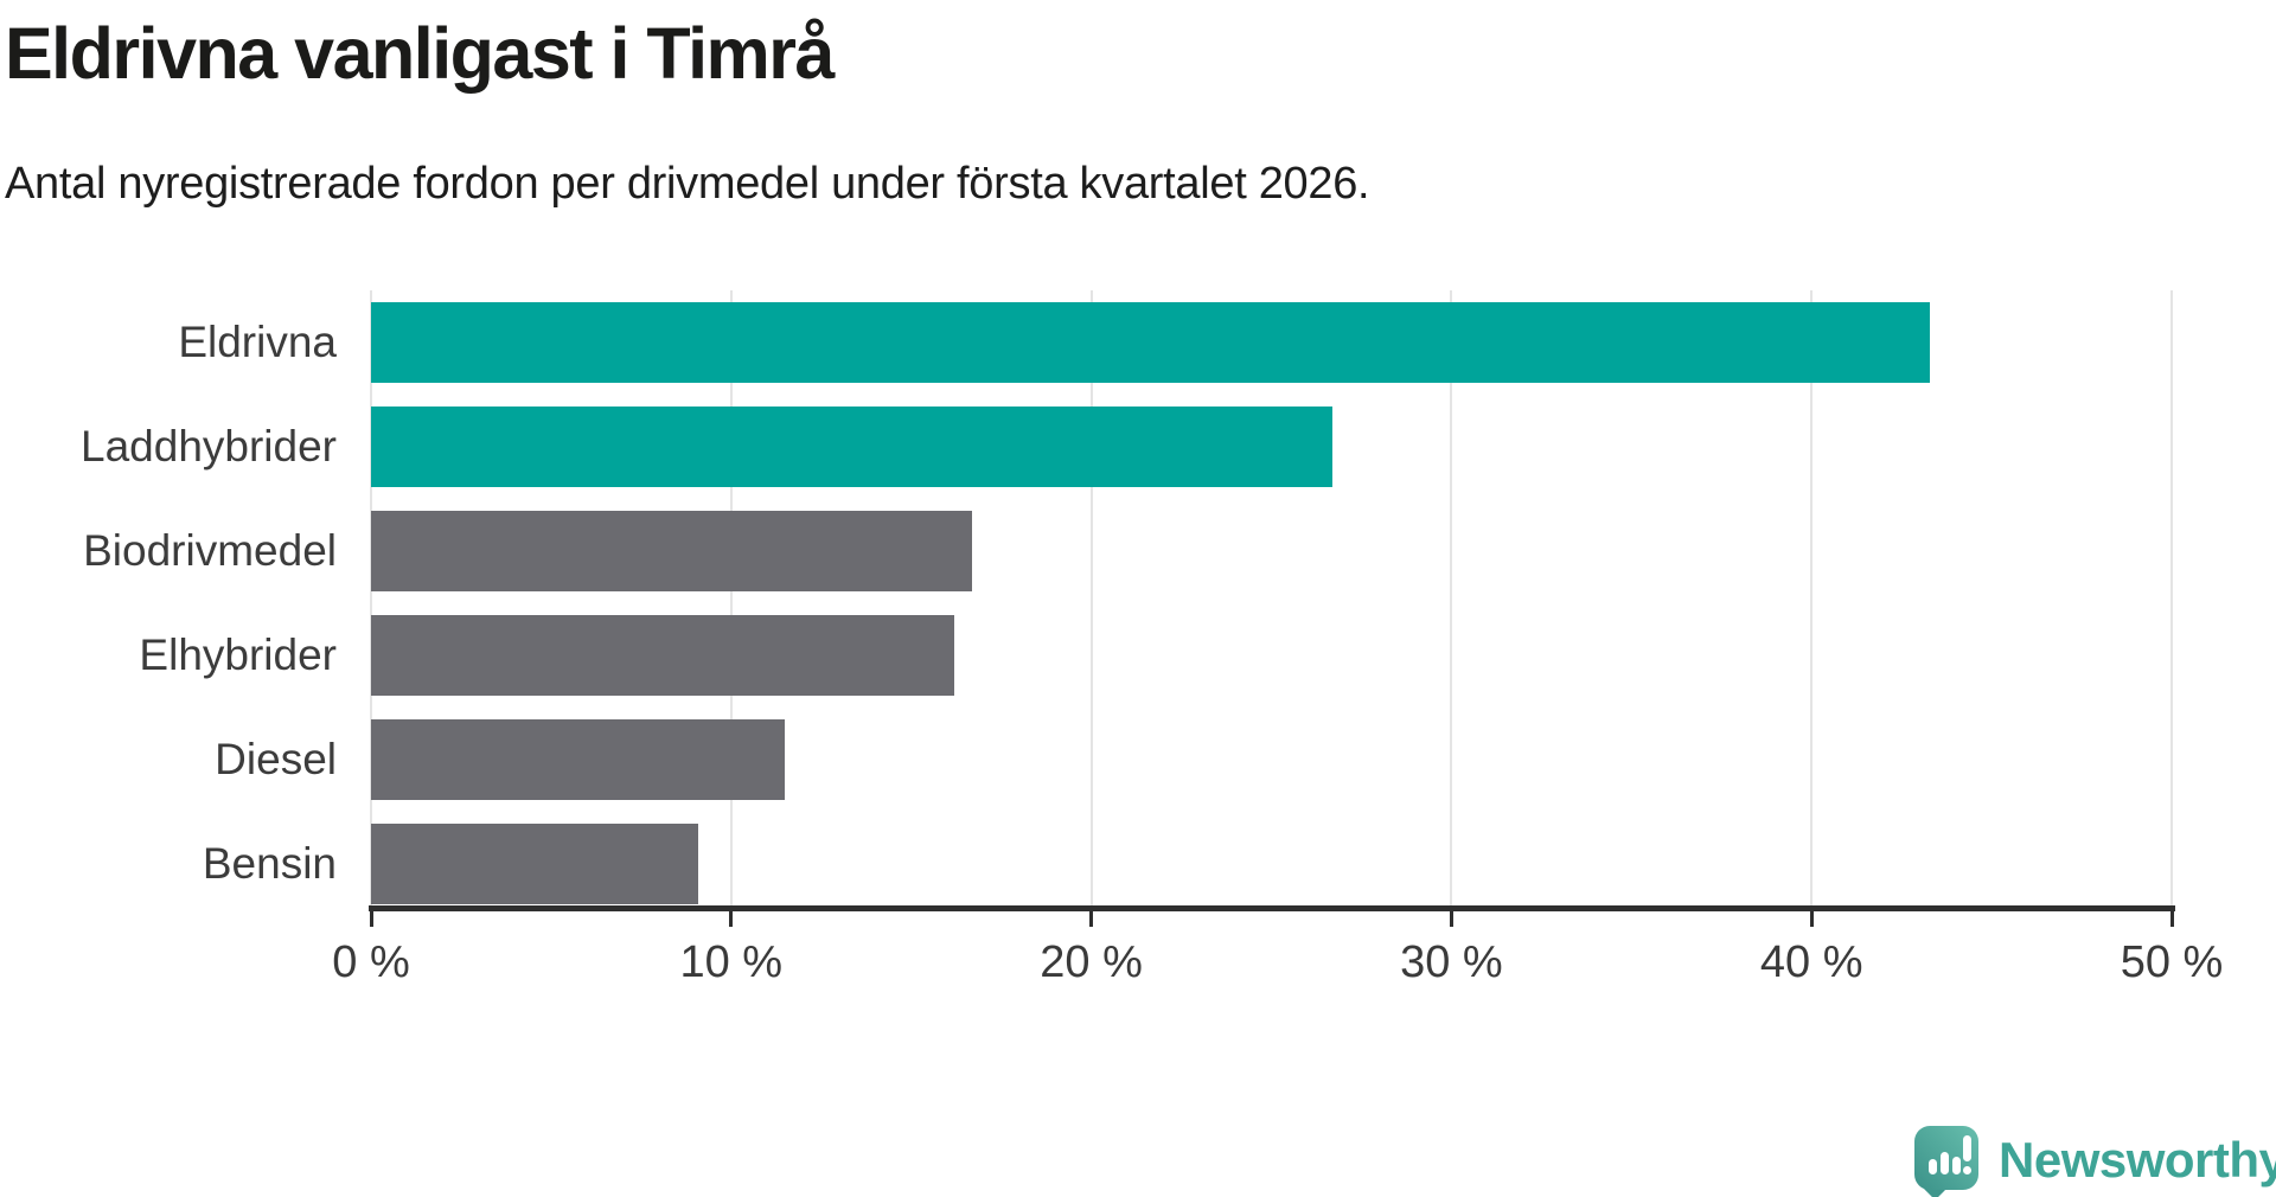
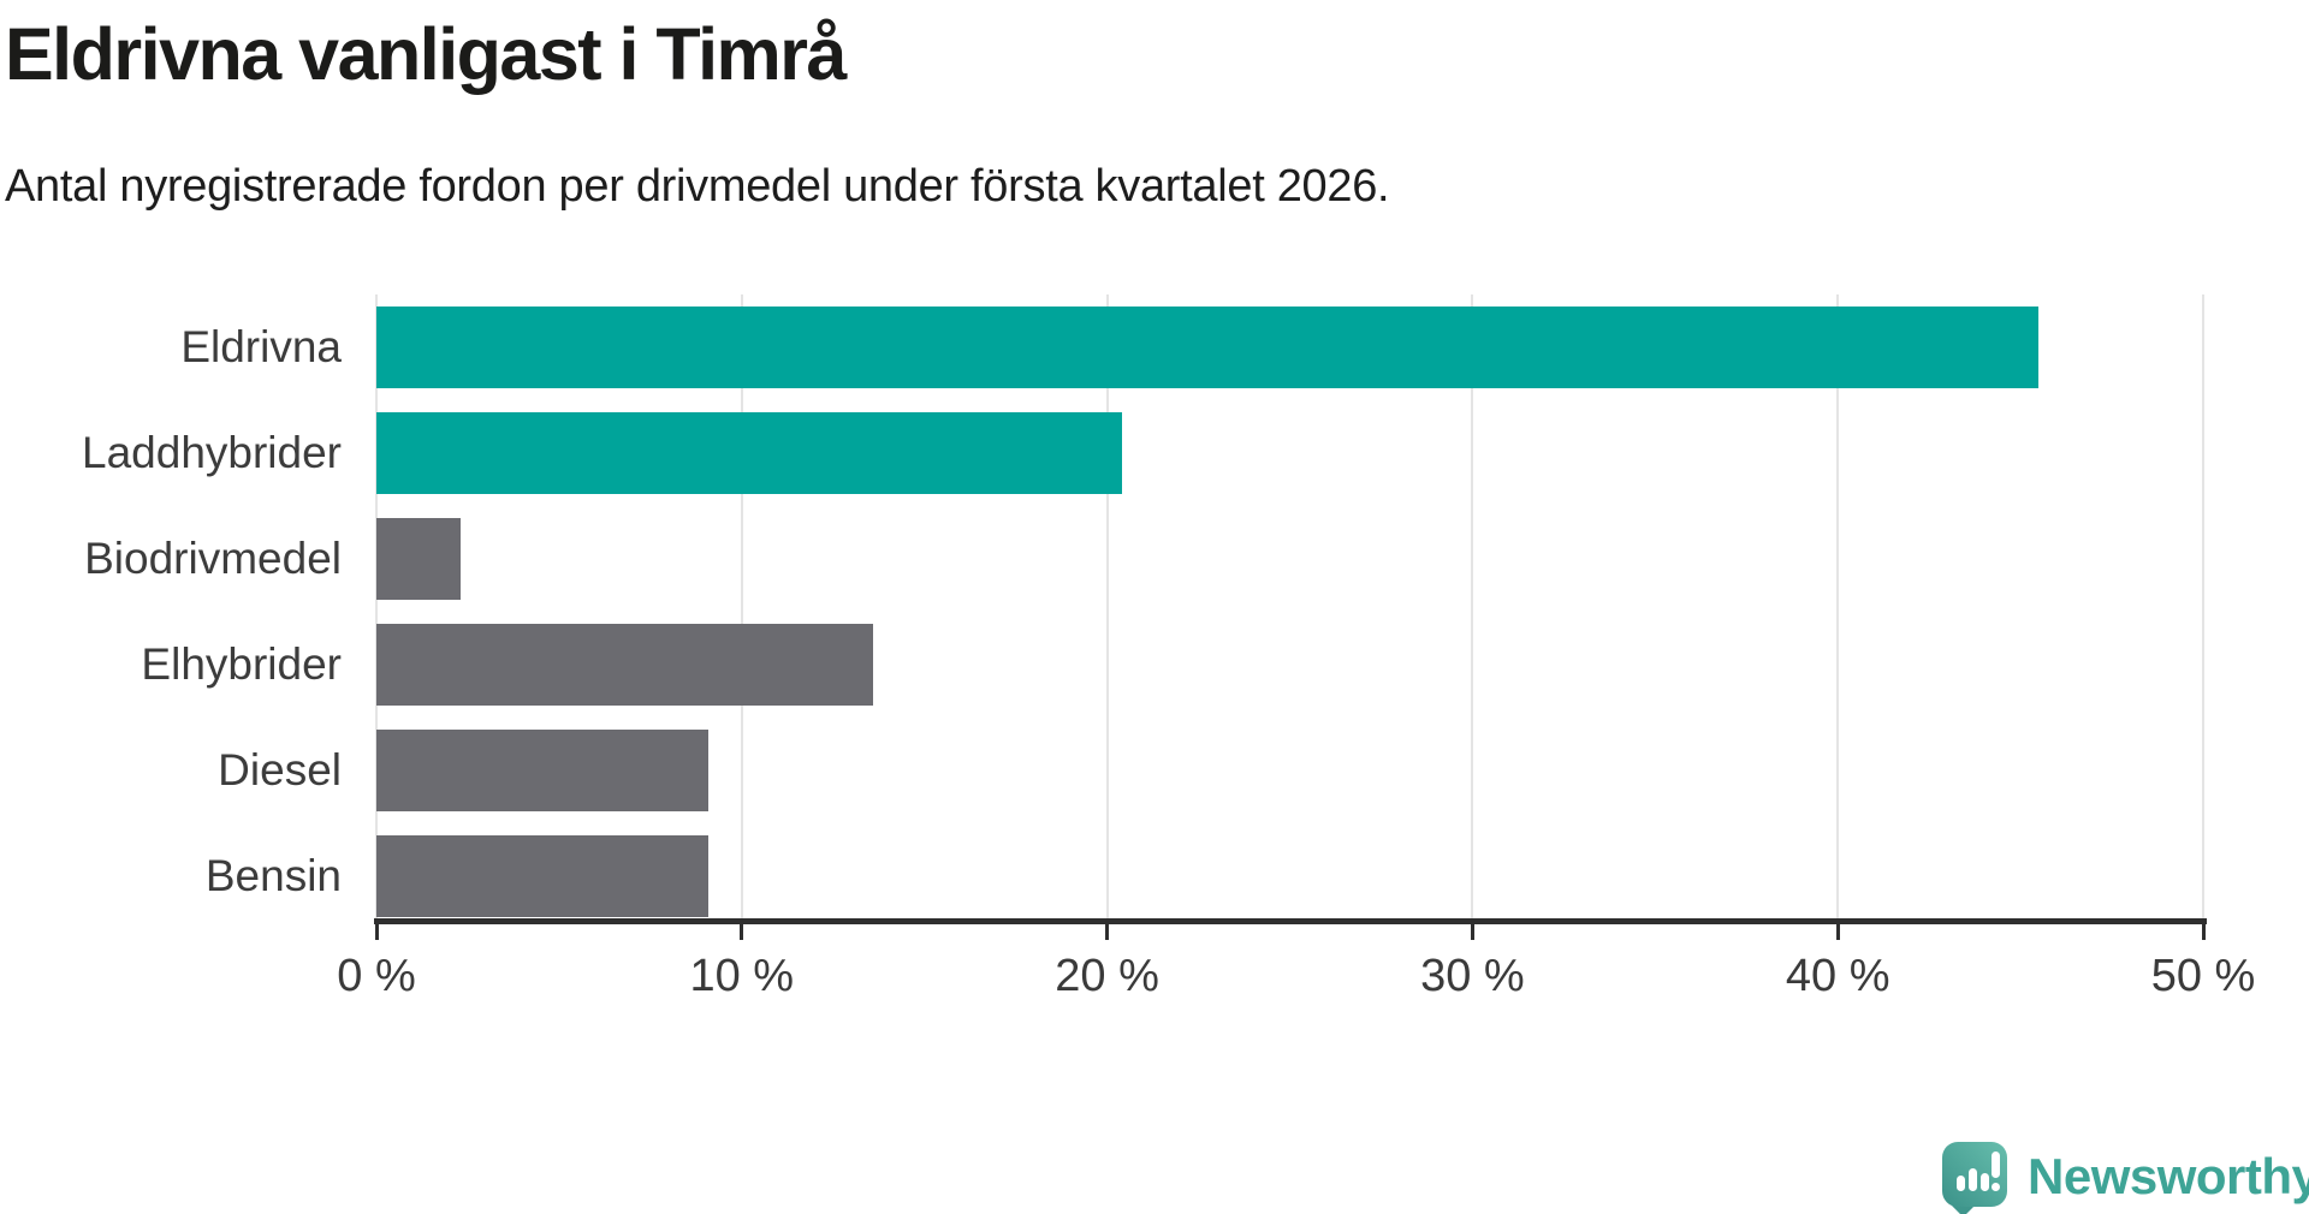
Eldrivna: 43.3% -> 45.5%
Laddhybrider: 26.7% -> 20.4%
Biodrivmedel: 16.7% -> 2.3%
Elhybrider: 16.2% -> 13.6%
Diesel: 11.5% -> 9.1%
